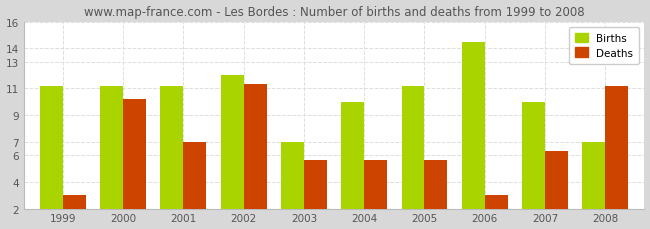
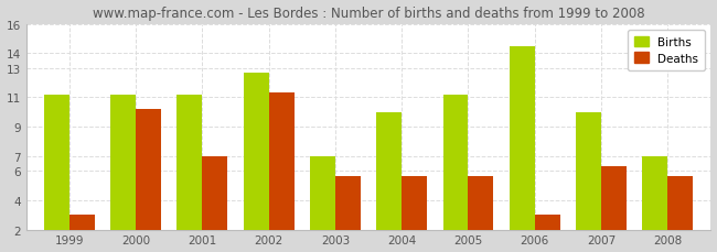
Births/2002: 12.0 -> 12.7
Deaths/2008: 11.2 -> 5.6
